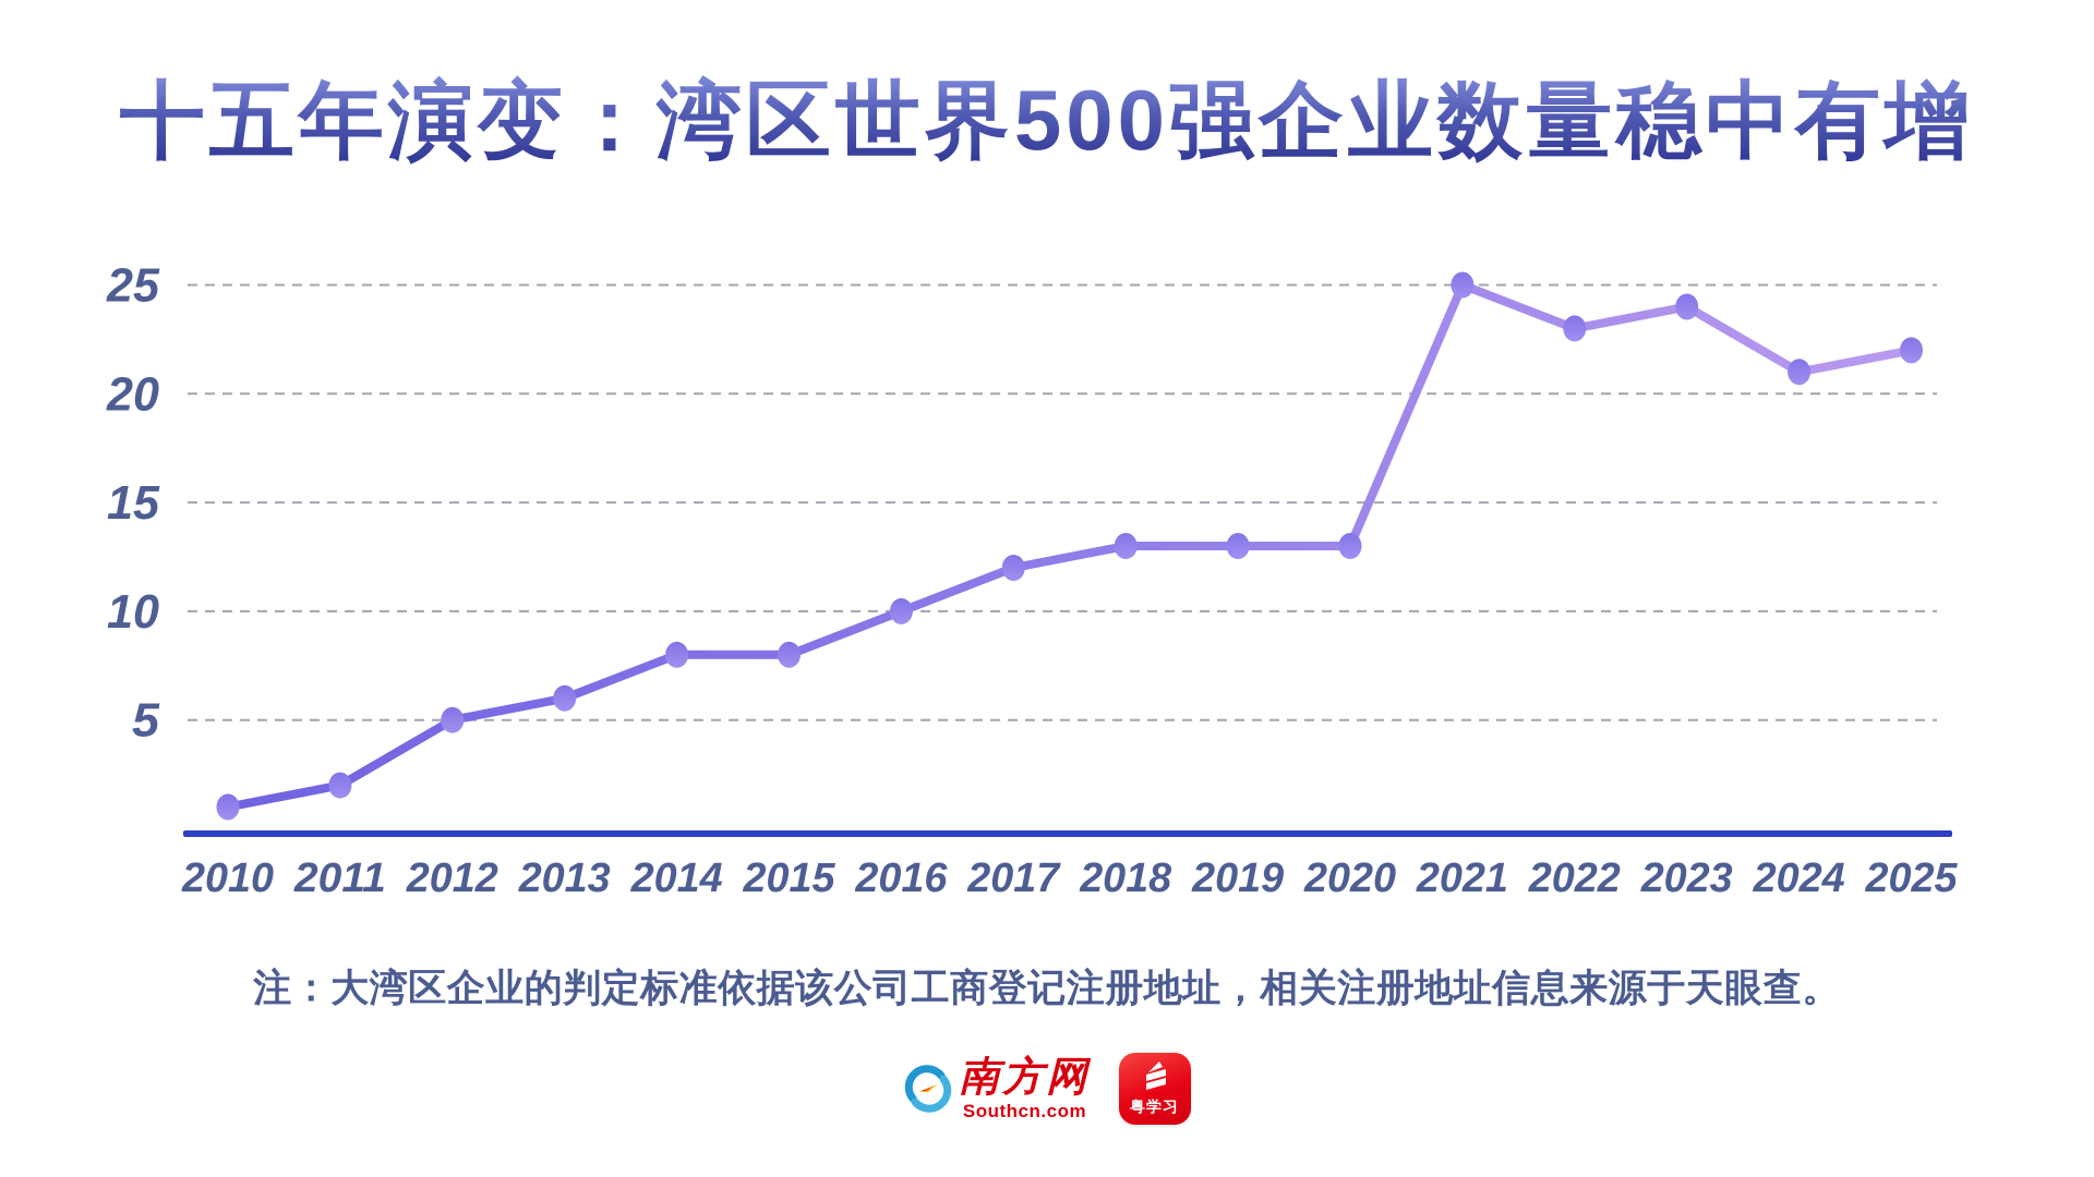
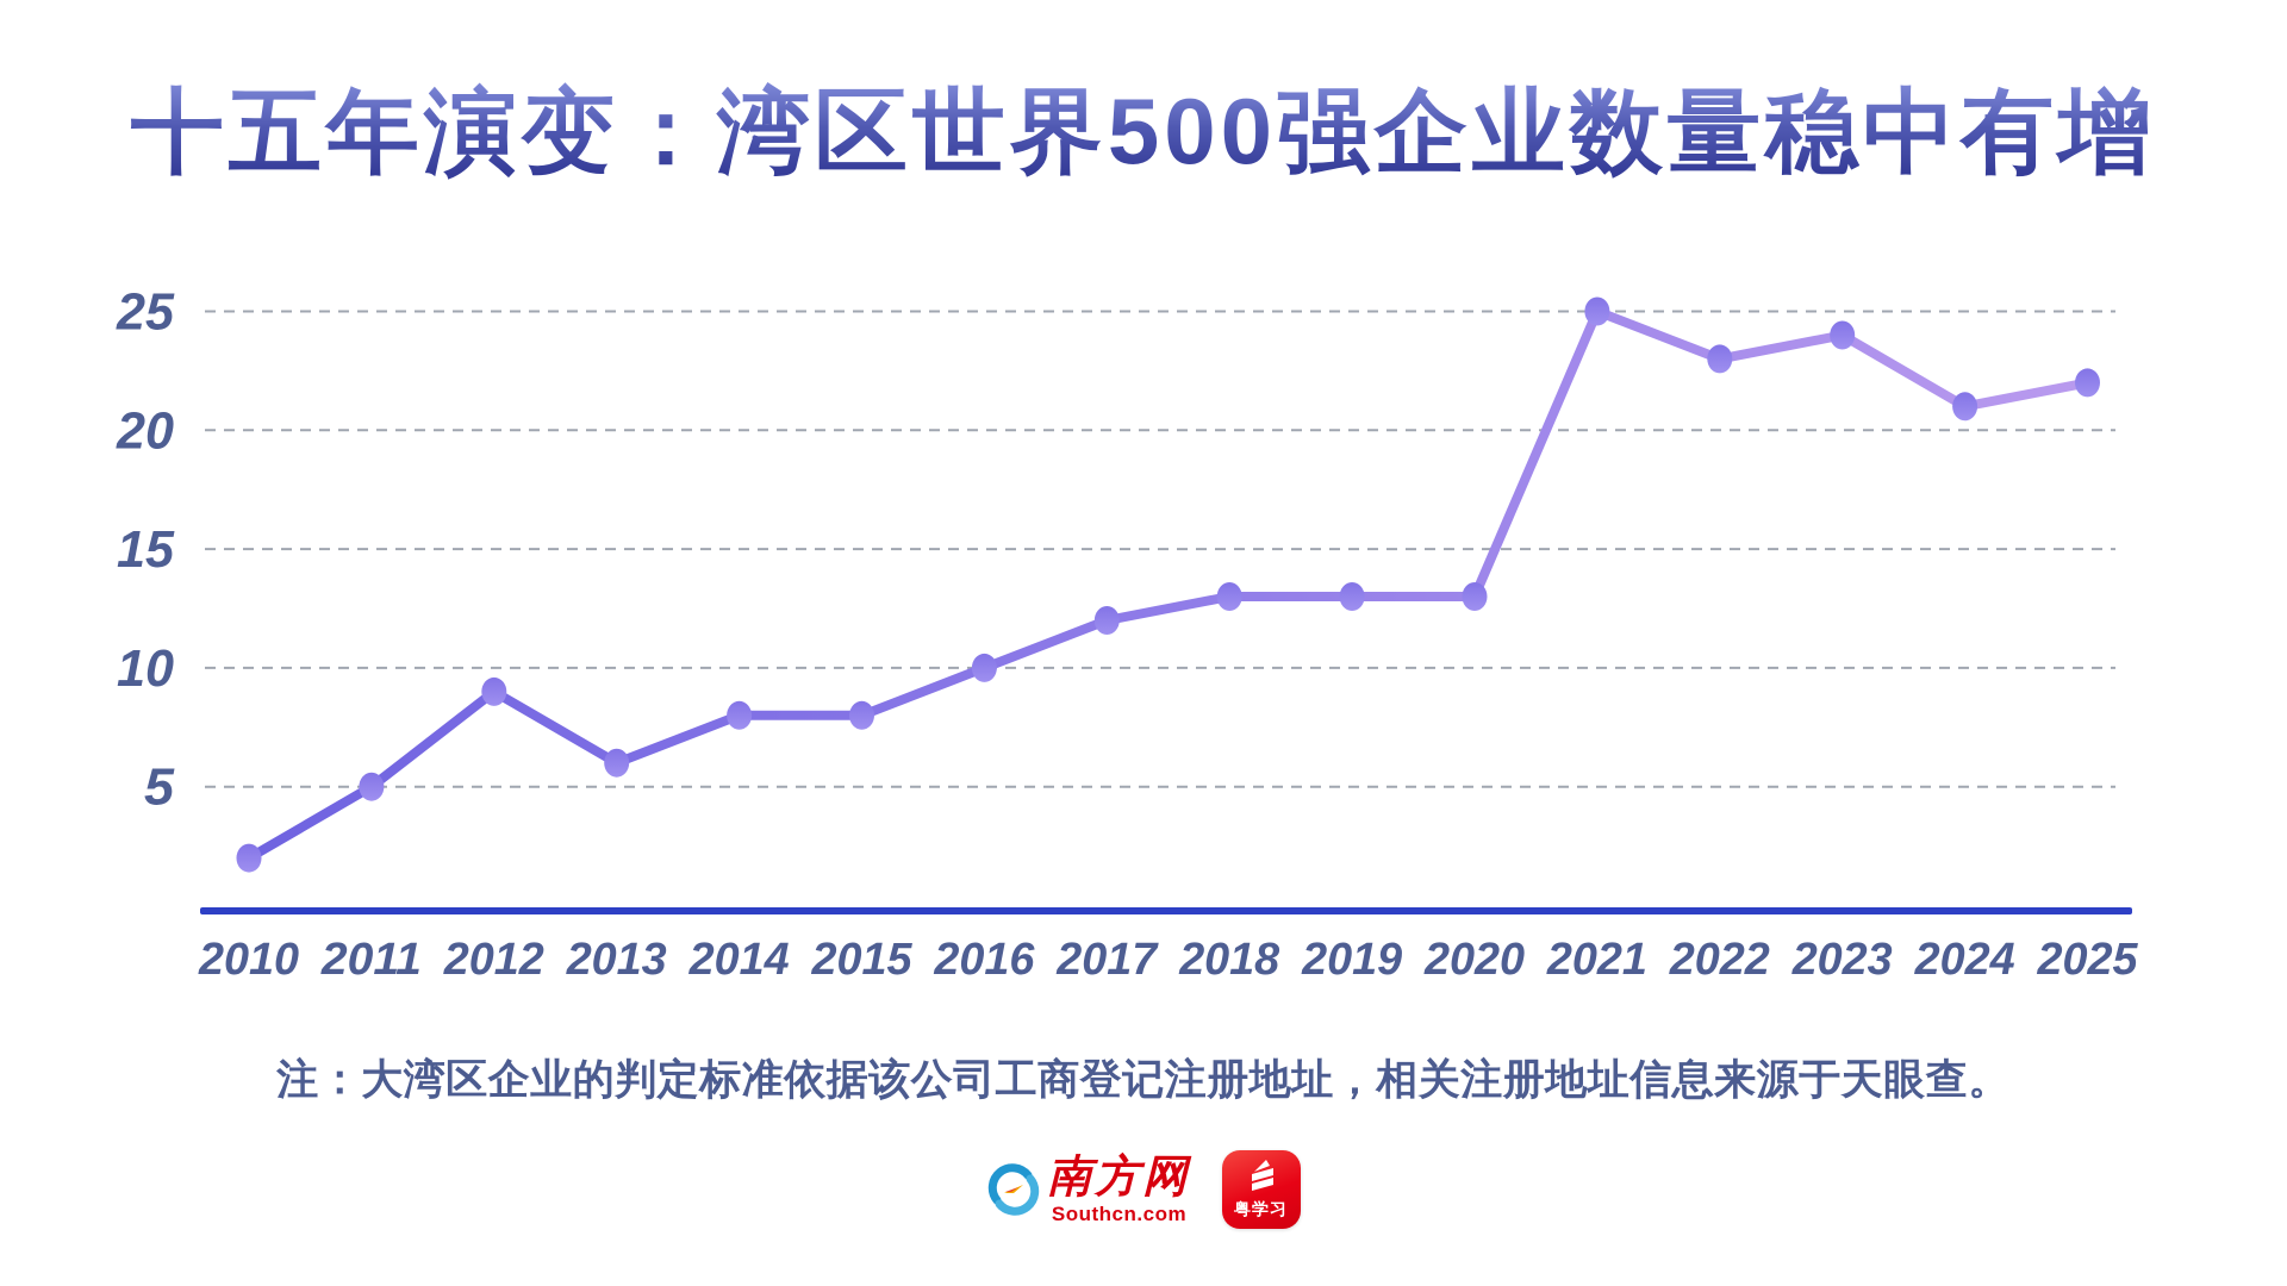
2010: 1 -> 2
2011: 2 -> 5
2012: 5 -> 9
